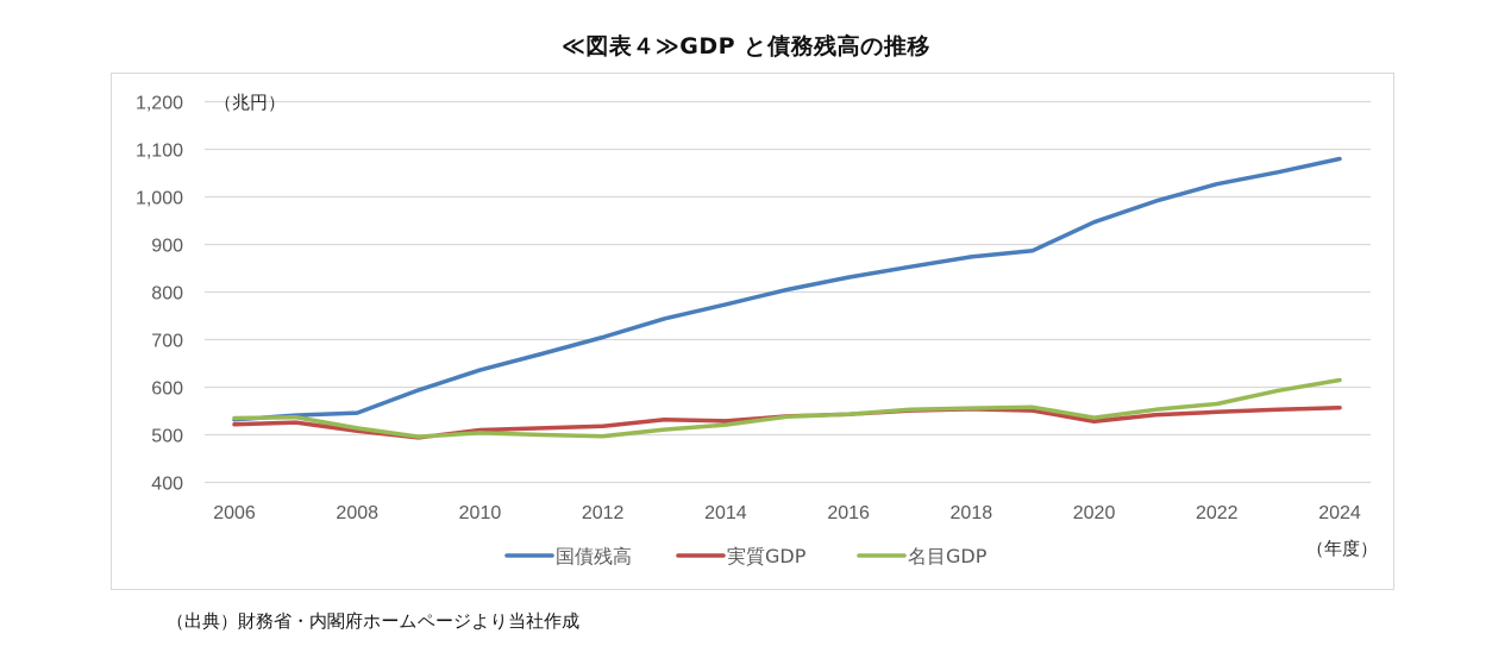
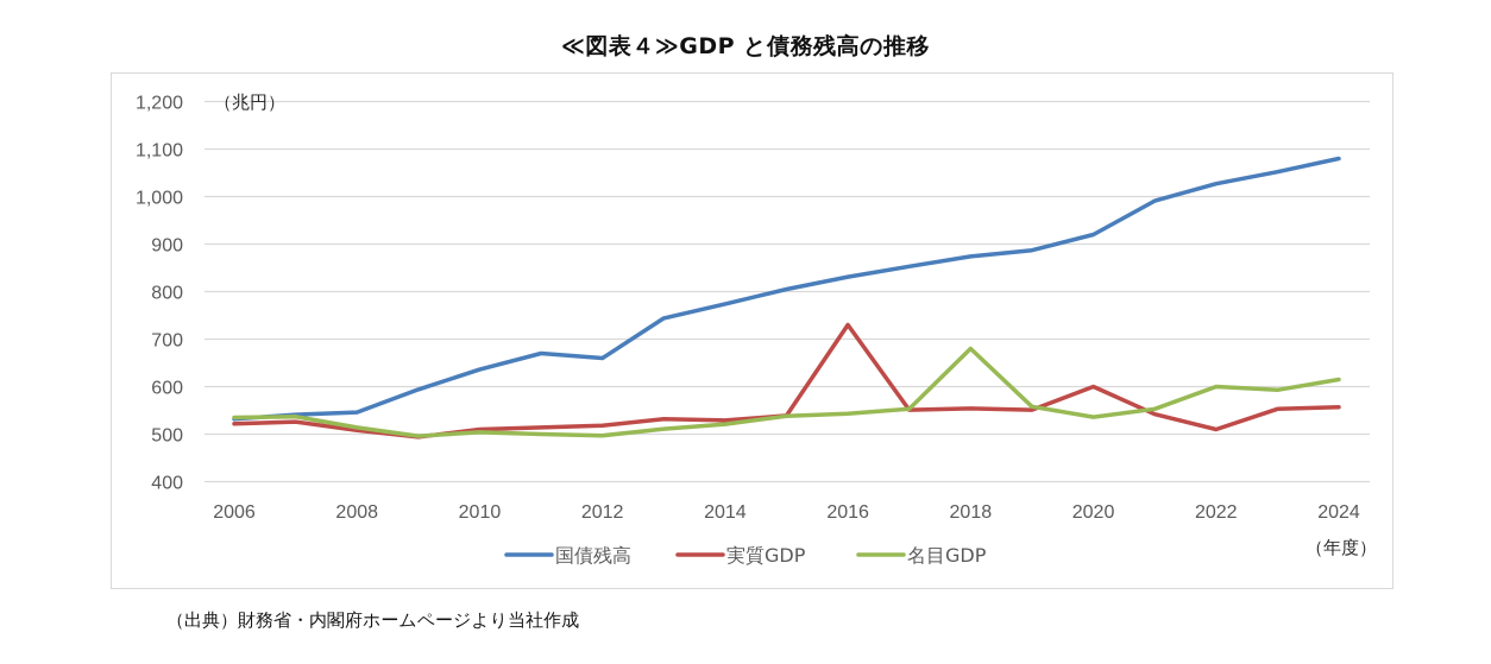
国債残高/2012: 700 -> 660
実質GDP/2016: 540 -> 730
名目GDP/2018: 560 -> 680
国債残高/2020: 950 -> 920
実質GDP/2020: 530 -> 600
実質GDP/2022: 550 -> 510
名目GDP/2022: 560 -> 600
